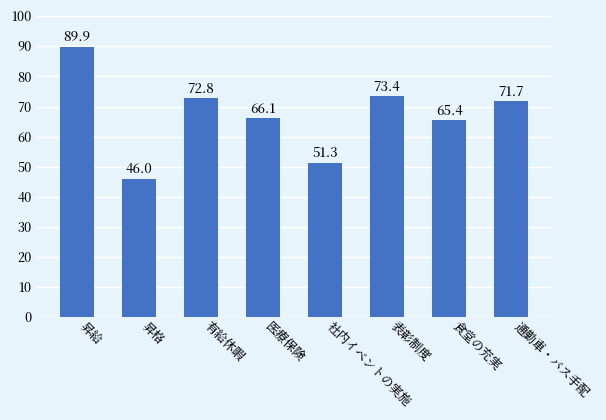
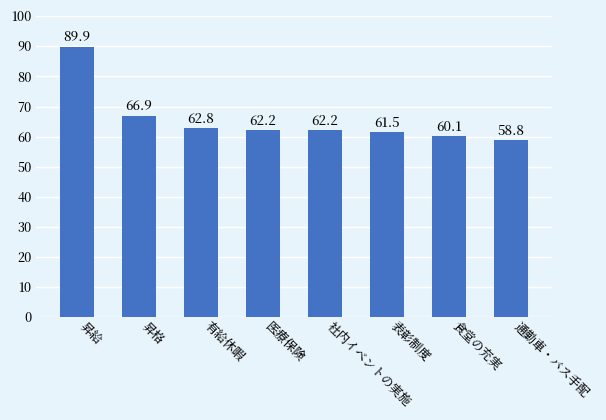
昇格: 46.0 -> 66.9
有給休暇: 72.8 -> 62.8
医療保険: 66.1 -> 62.2
社内イベントの実施: 51.3 -> 62.2
表彰制度: 73.4 -> 61.5
食堂の充実: 65.4 -> 60.1
通勤車・バス手配: 71.7 -> 58.8
